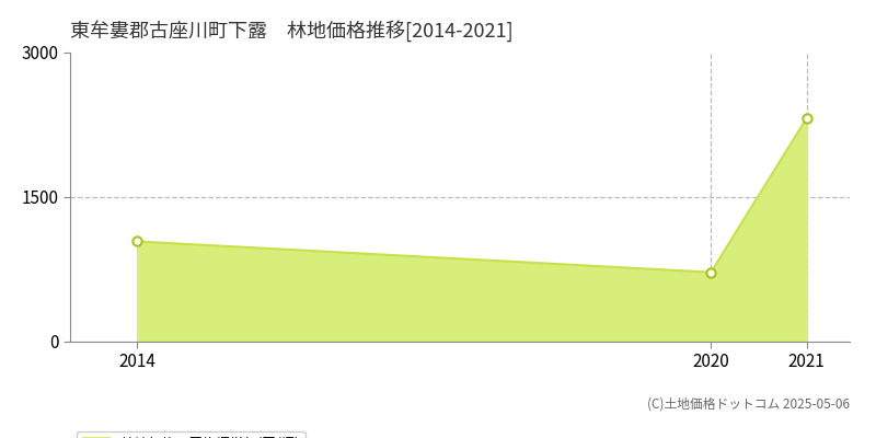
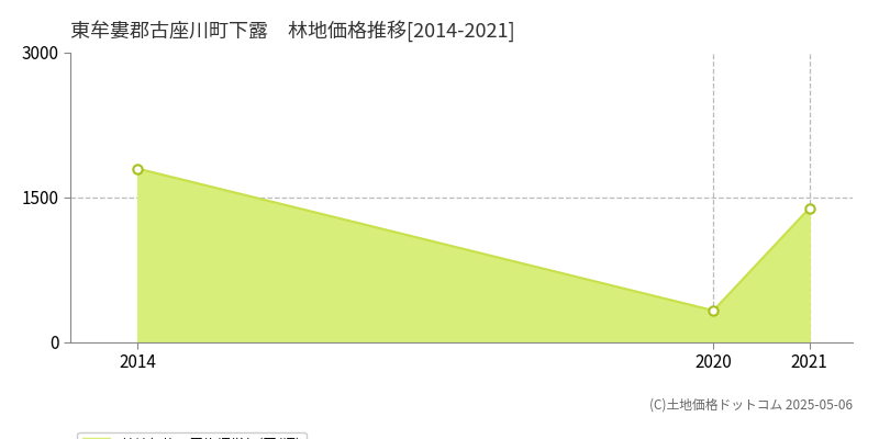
2014: 1040 -> 1800
2020: 720 -> 330
2021: 2320 -> 1390
